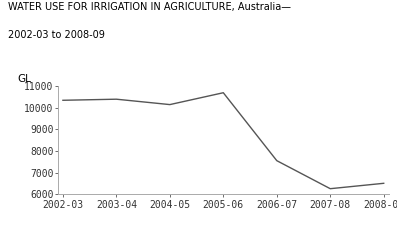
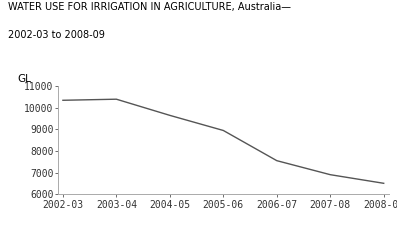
2004-05: 10150 -> 9650
2005-06: 10700 -> 8950
2007-08: 6250 -> 6900
